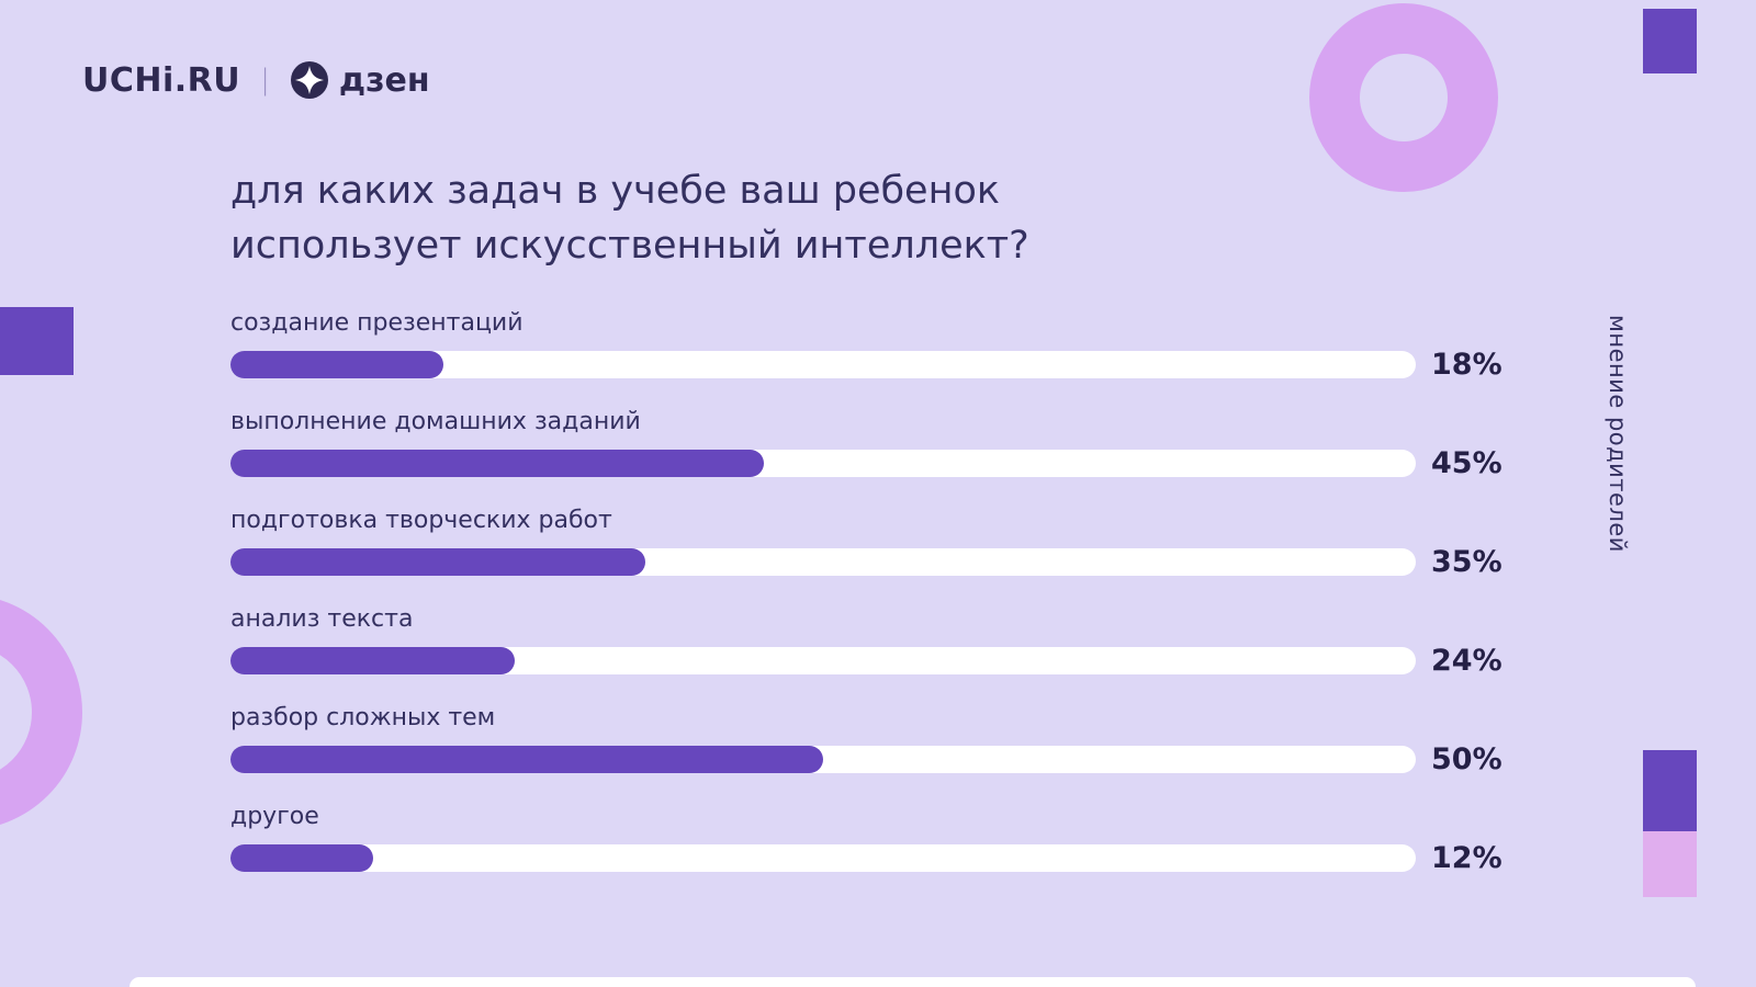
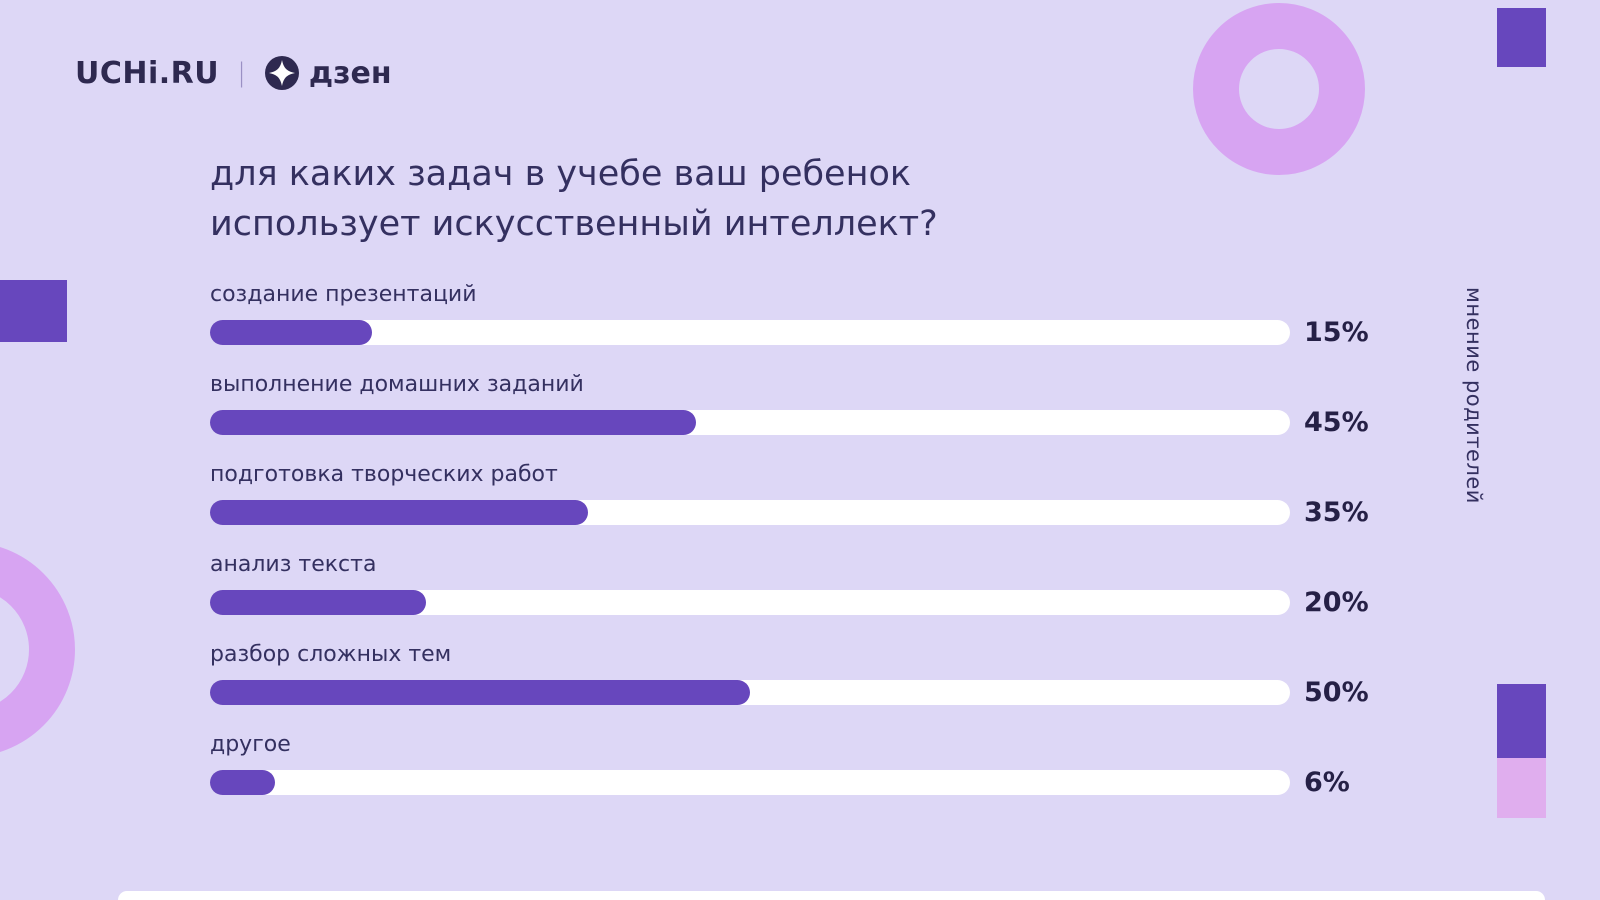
создание презентаций: 18% -> 15%
анализ текста: 24% -> 20%
другое: 12% -> 6%
